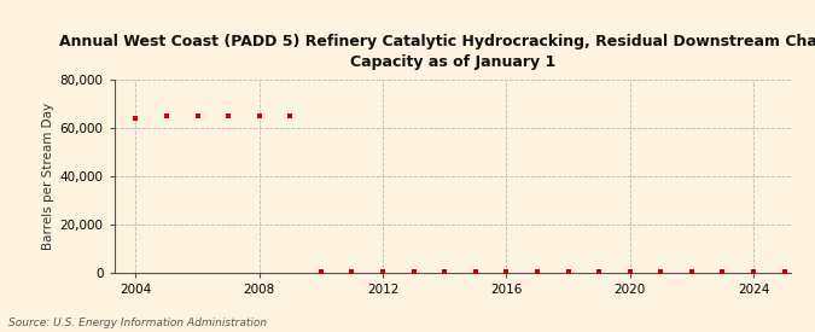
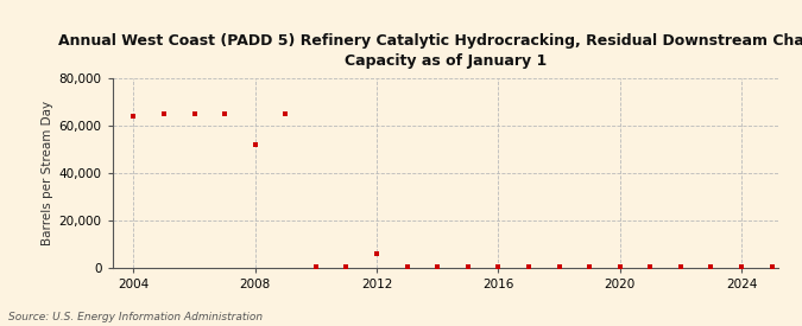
2008: 65,000 -> 52,000
2012: 0 -> 6,000
